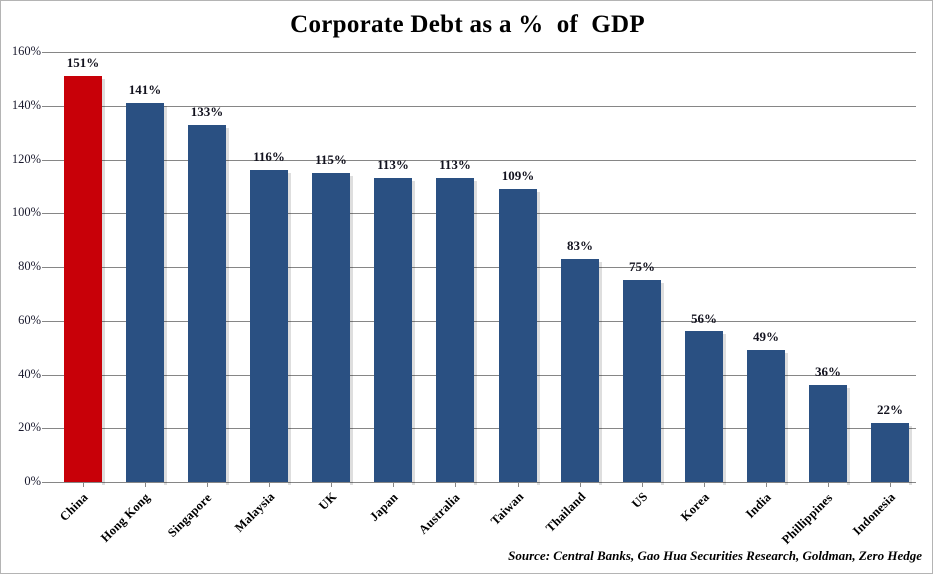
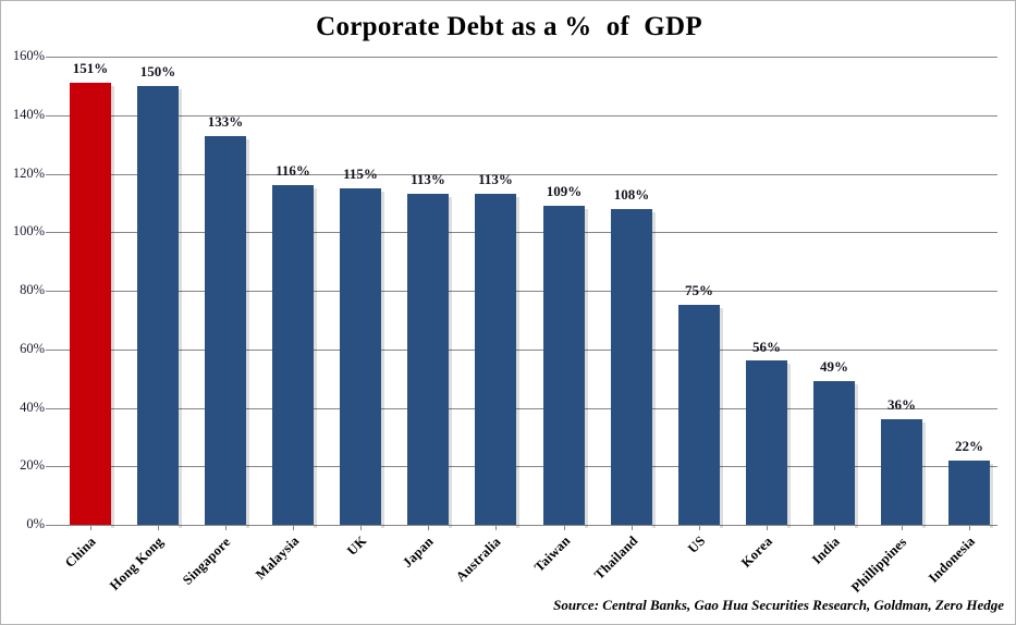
Hong Kong: 141% -> 150%
Thailand: 83% -> 108%
